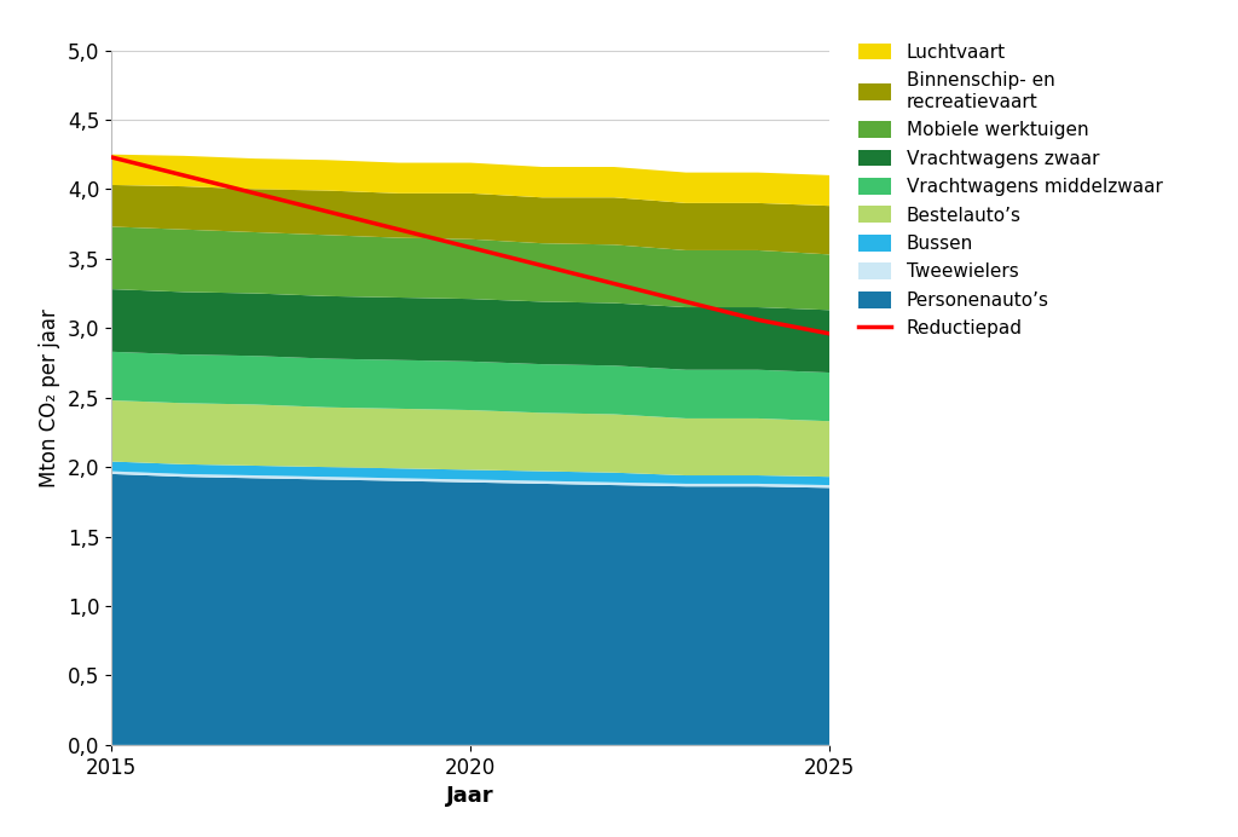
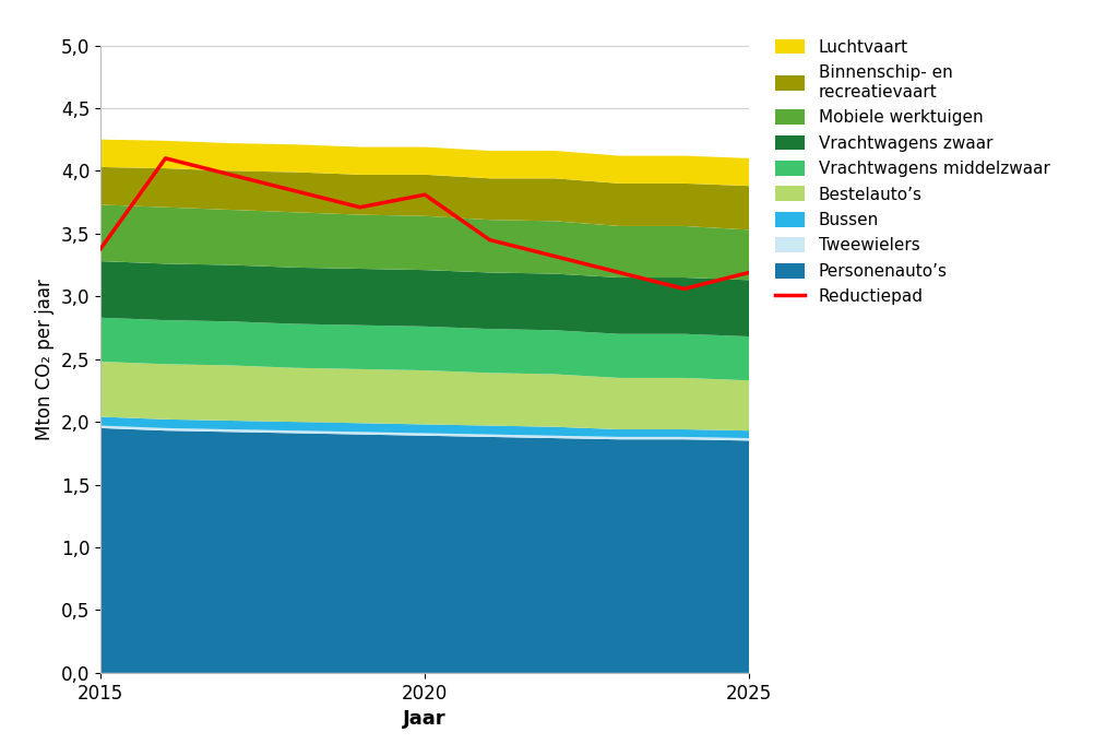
Reductiepad/2015: 4,23 -> 3,38
Reductiepad/2020: 3,58 -> 3,81
Reductiepad/2025: 2,96 -> 3,19
